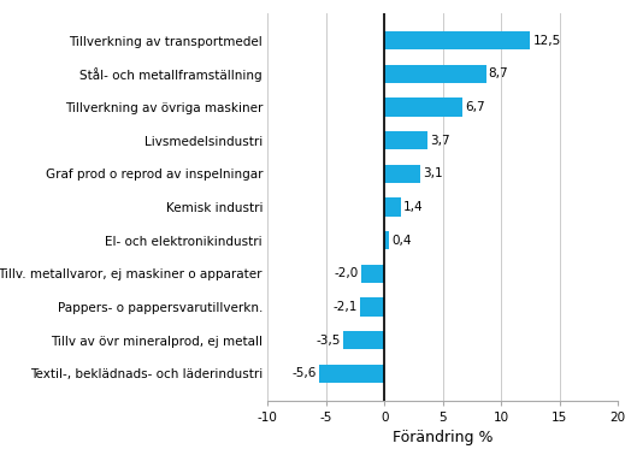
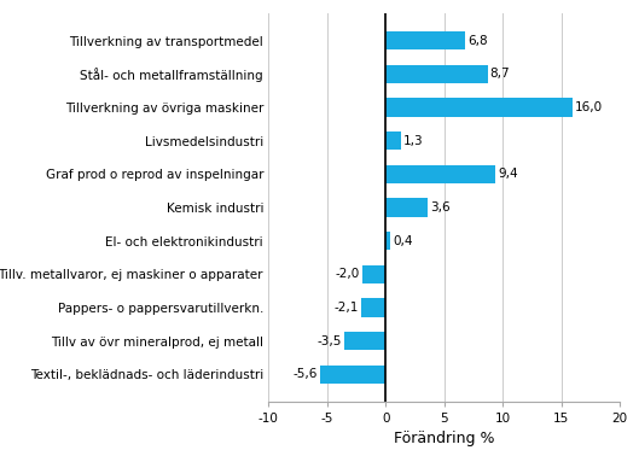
Tillverkning av transportmedel: 12,5 -> 6,8
Tillverkning av övriga maskiner: 6,7 -> 16,0
Livsmedelsindustri: 3,7 -> 1,3
Graf prod o reprod av inspelningar: 3,1 -> 9,4
Kemisk industri: 1,4 -> 3,6
